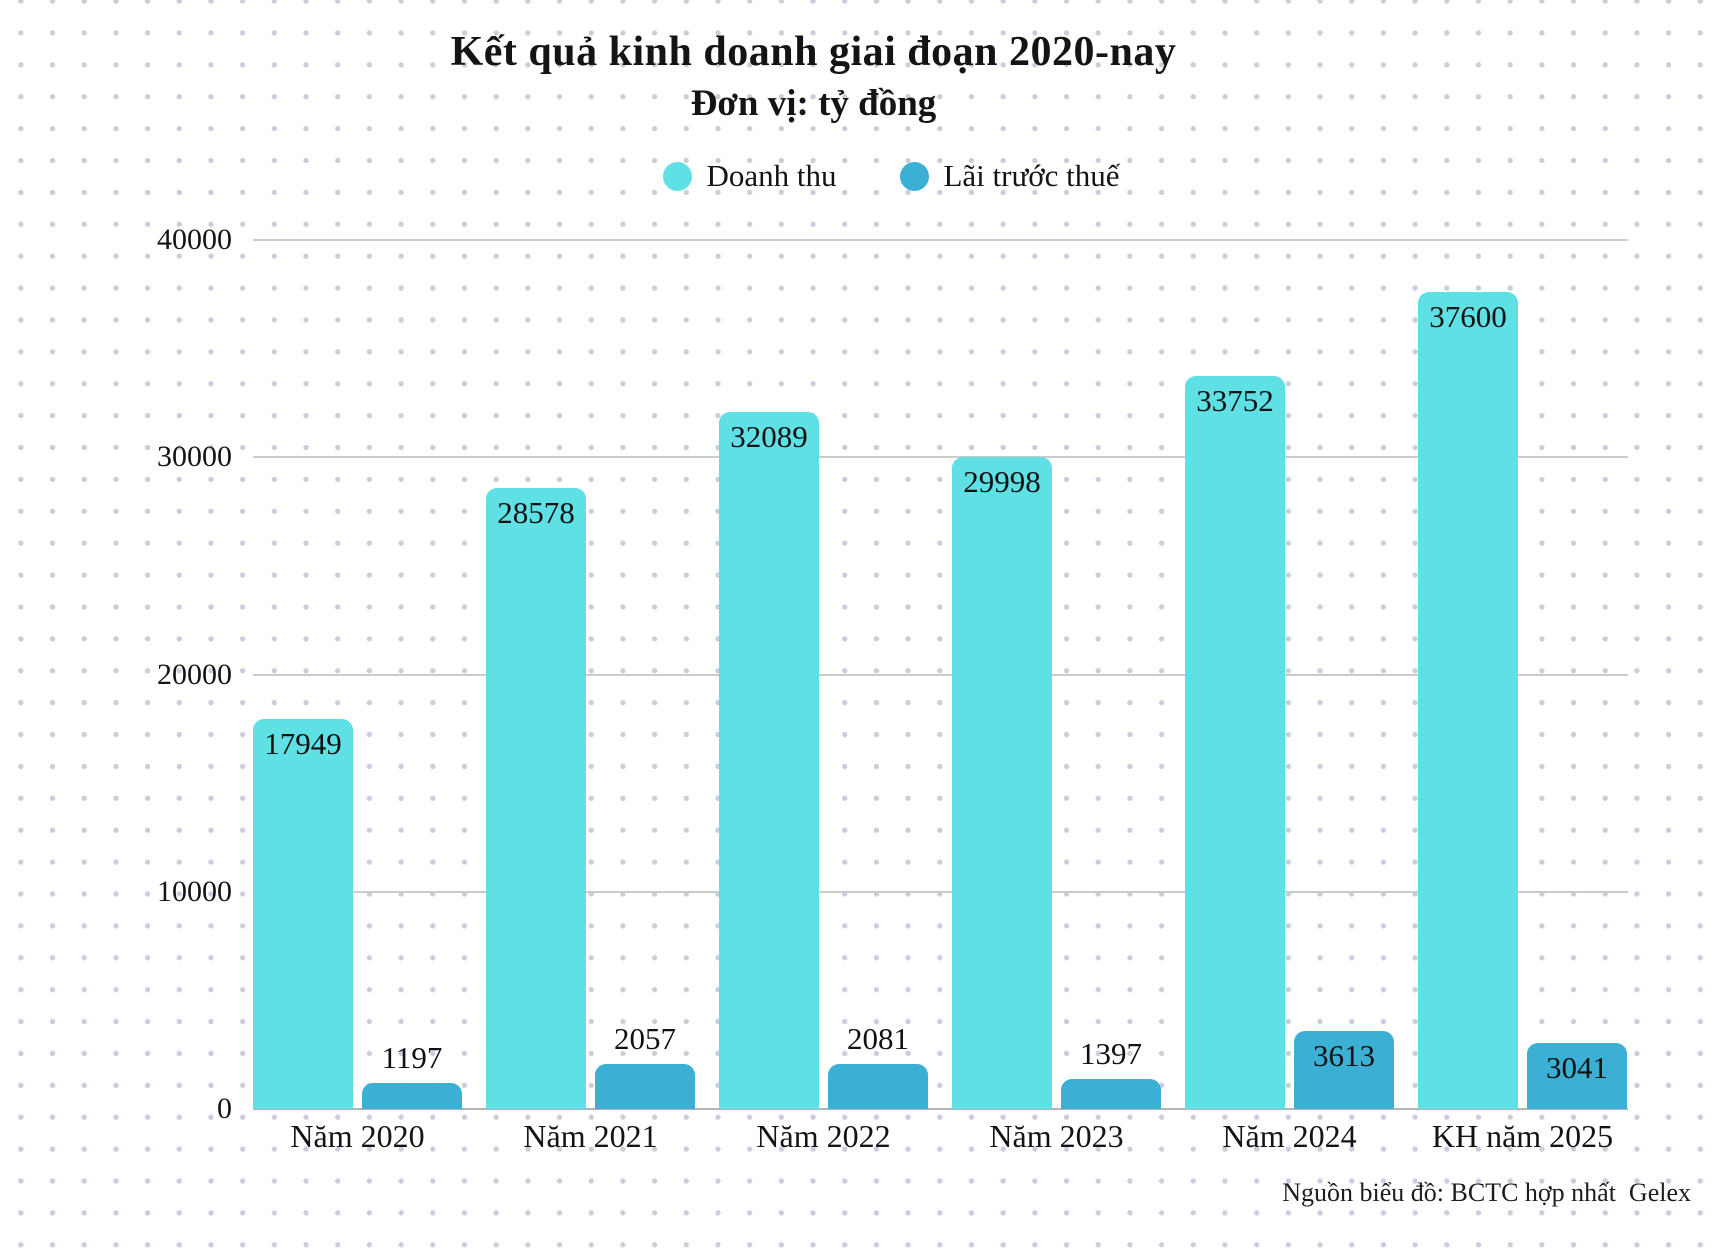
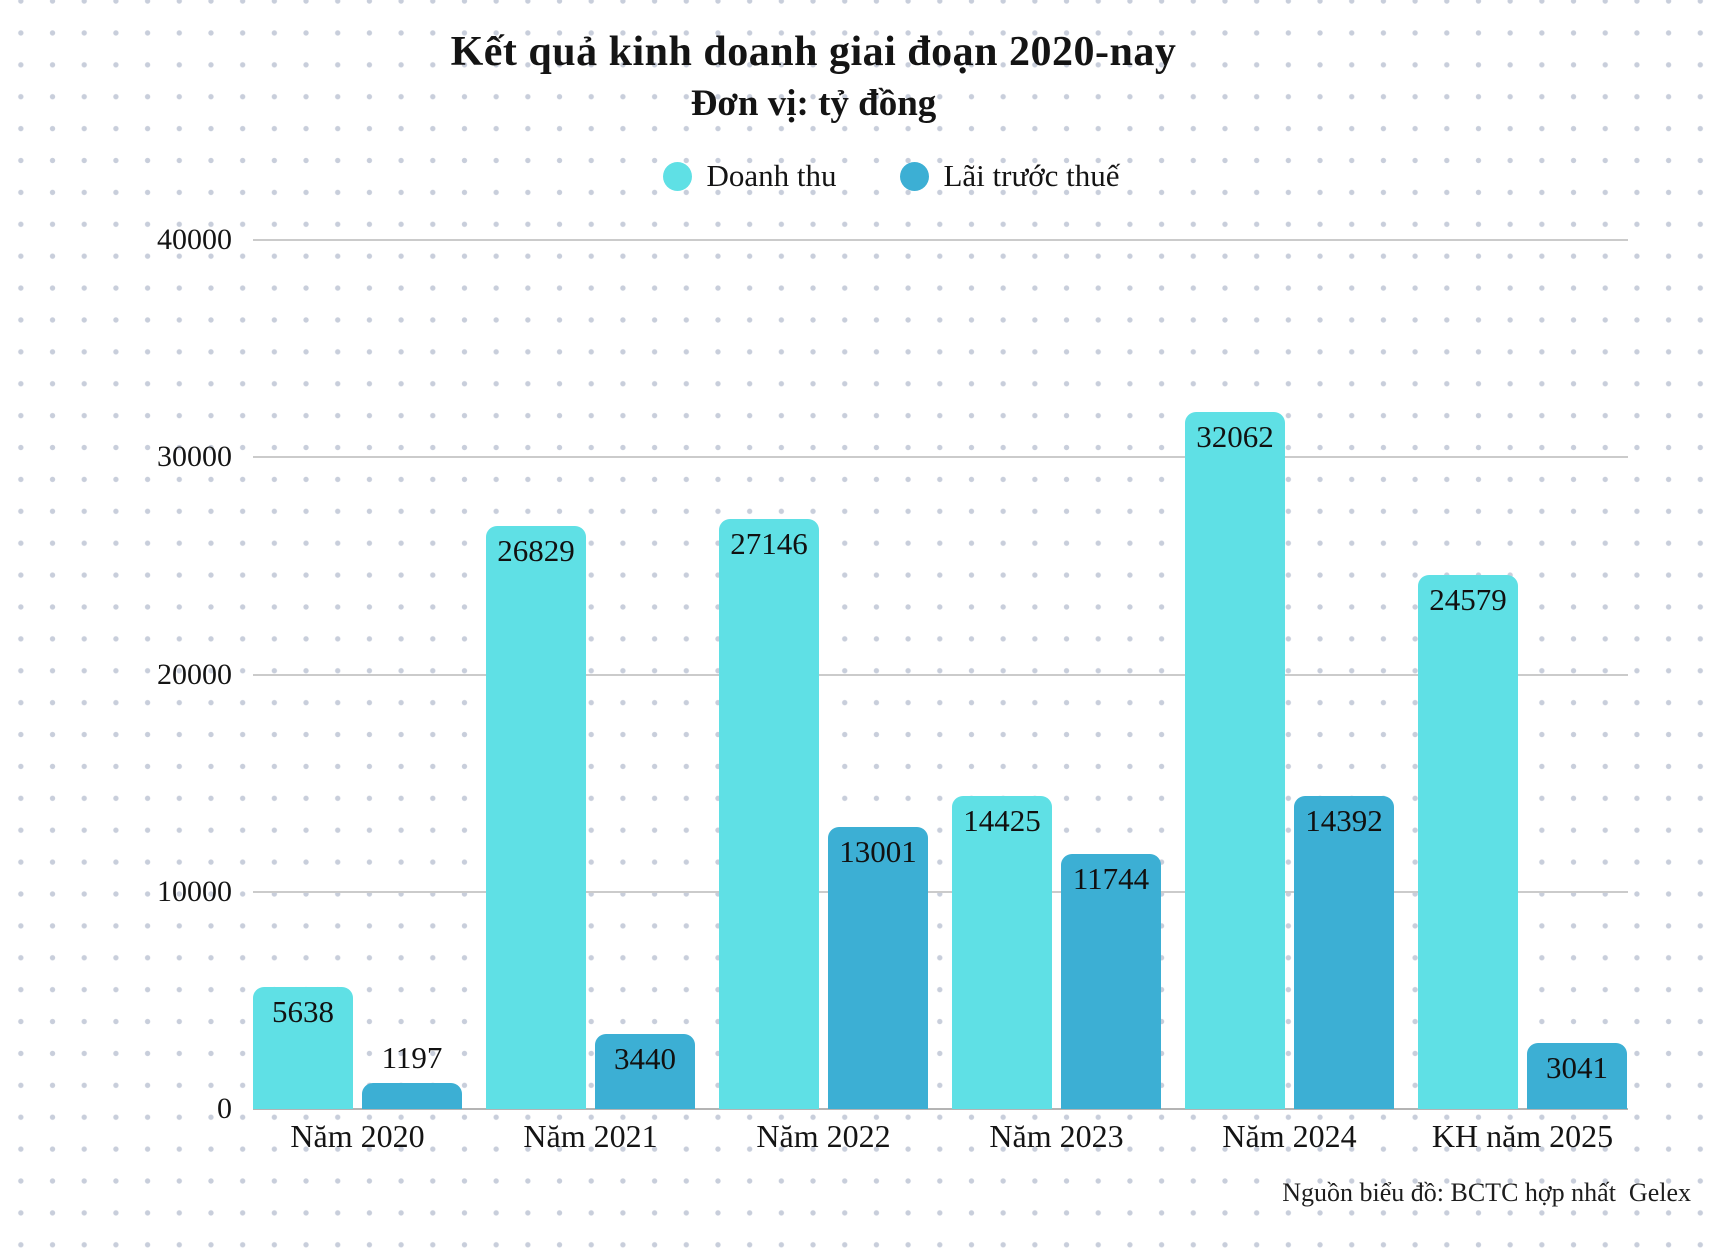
Doanh thu/Năm 2020: 17949 -> 5638
Doanh thu/Năm 2021: 28578 -> 26829
Lãi trước thuế/Năm 2021: 2057 -> 3440
Doanh thu/Năm 2022: 32089 -> 27146
Lãi trước thuế/Năm 2022: 2081 -> 13001
Doanh thu/Năm 2023: 29998 -> 14425
Lãi trước thuế/Năm 2023: 1397 -> 11744
Doanh thu/Năm 2024: 33752 -> 32062
Lãi trước thuế/Năm 2024: 3613 -> 14392
Doanh thu/KH năm 2025: 37600 -> 24579
